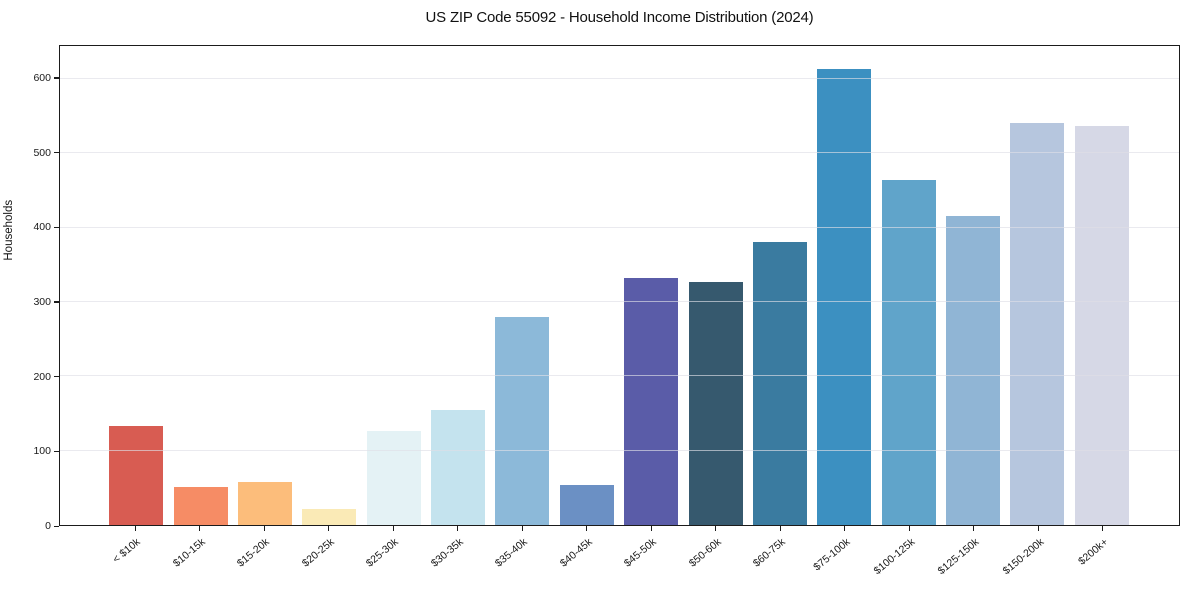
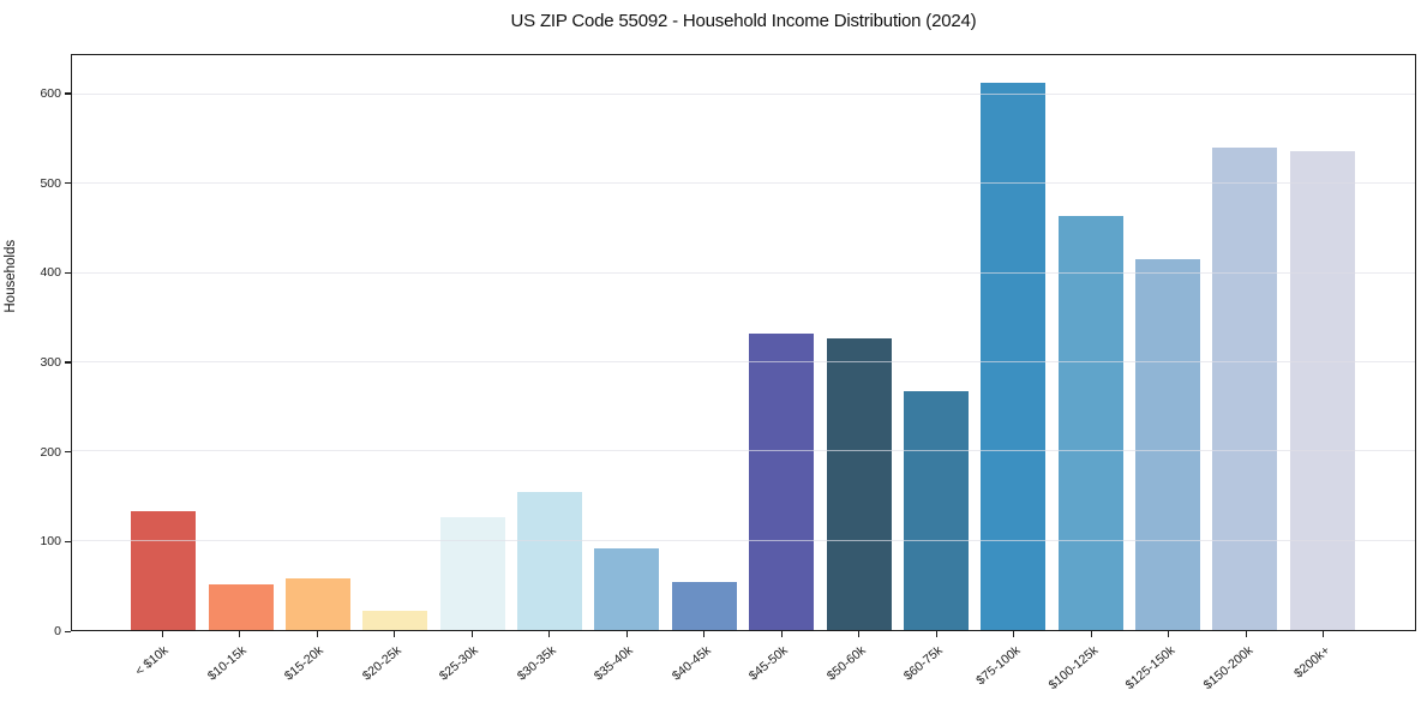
$35-40k: 280 -> 90
$60-75k: 380 -> 270
